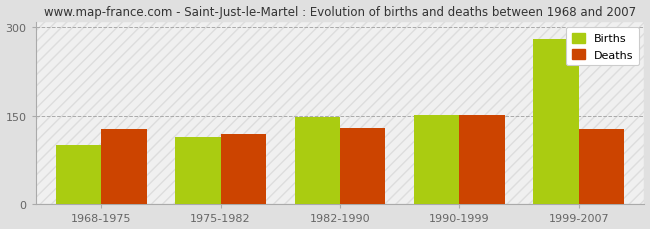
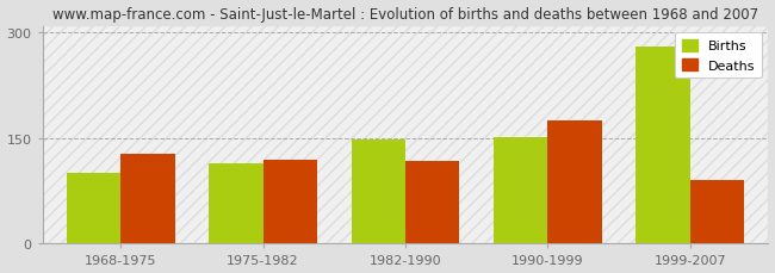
Deaths/1982-1990: 130 -> 118
Deaths/1990-1999: 151 -> 176
Deaths/1999-2007: 128 -> 90
